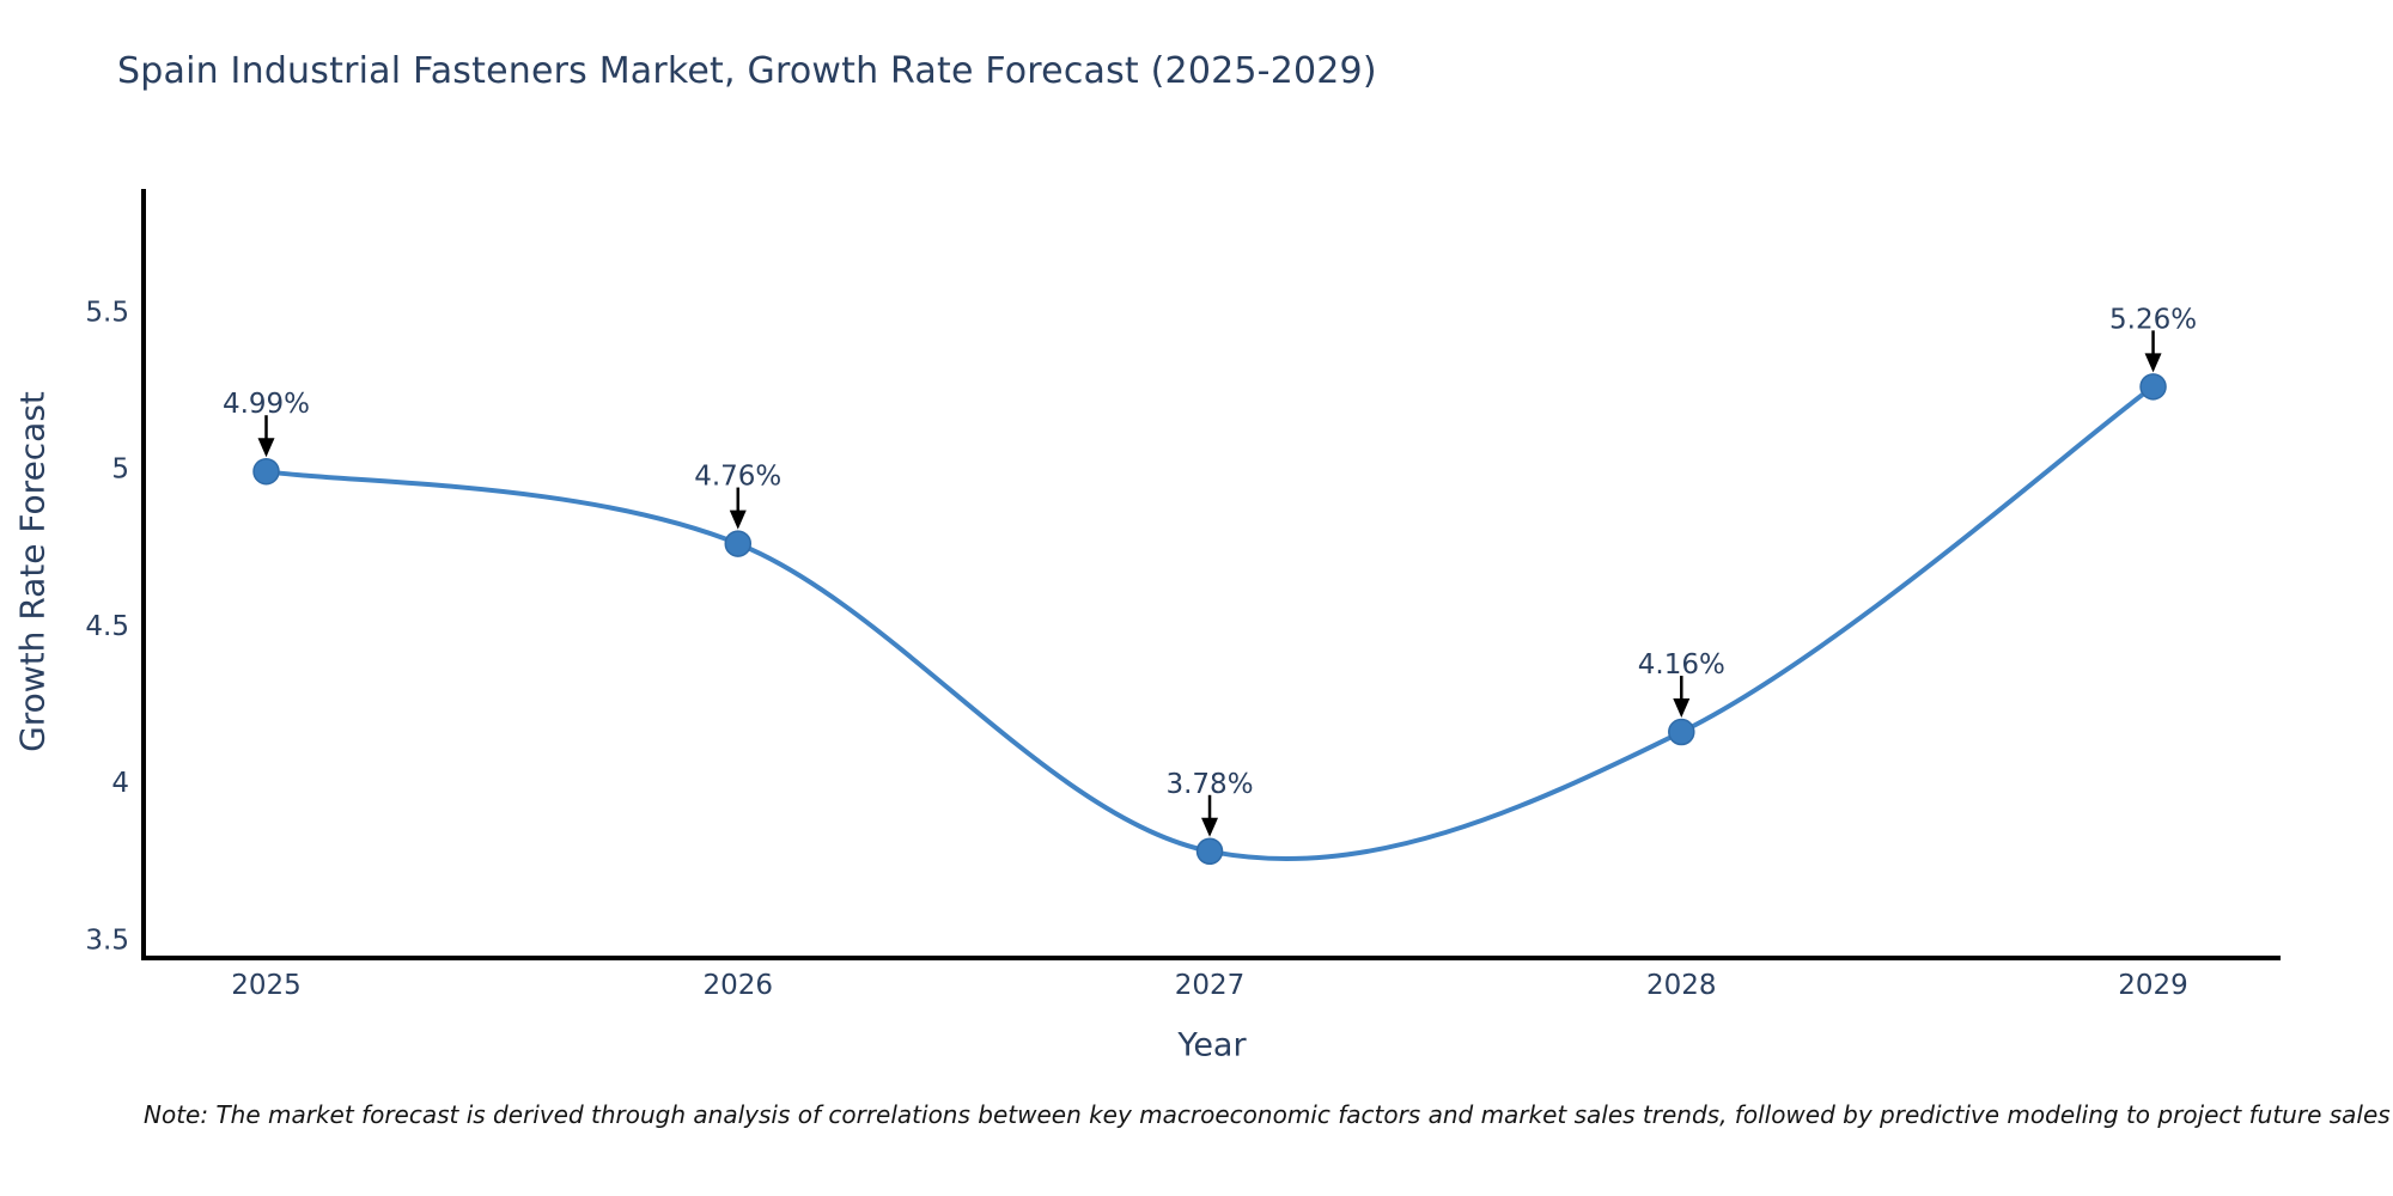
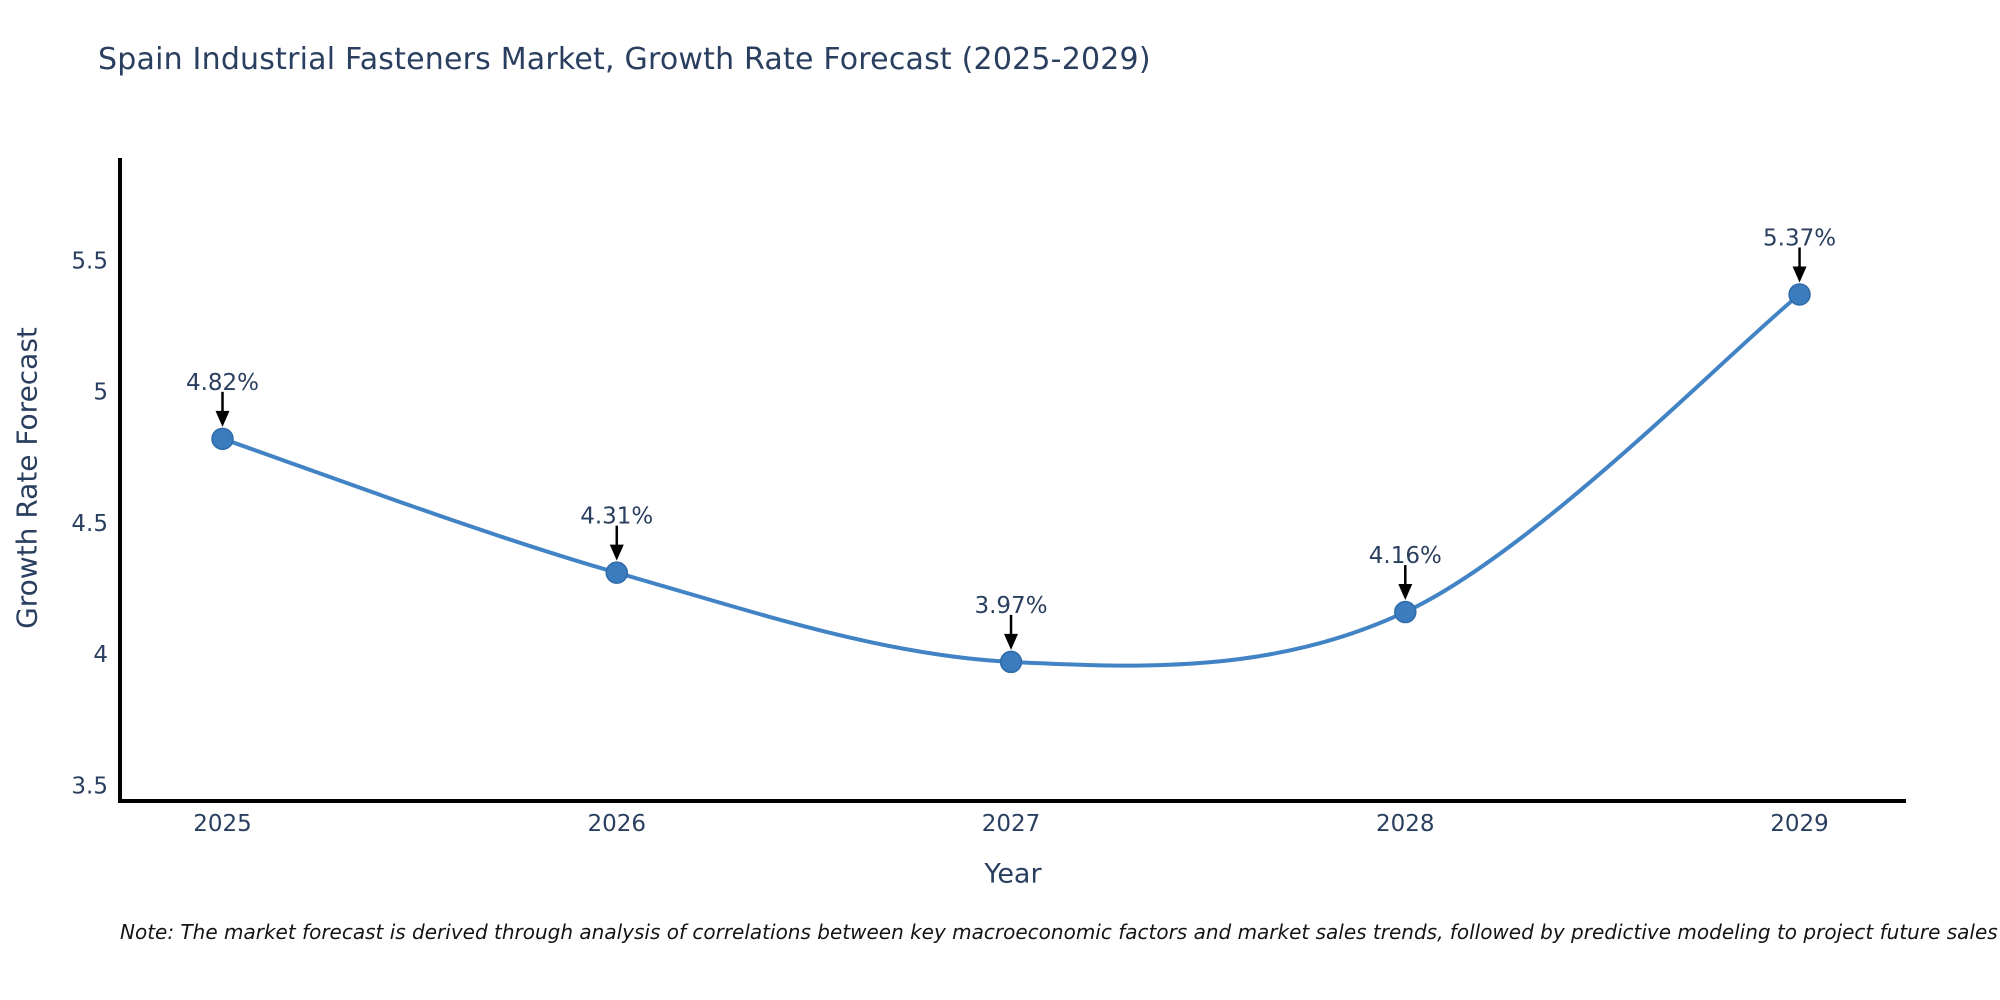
2025: 4.99% -> 4.82%
2026: 4.76% -> 4.31%
2027: 3.78% -> 3.97%
2029: 5.26% -> 5.37%
